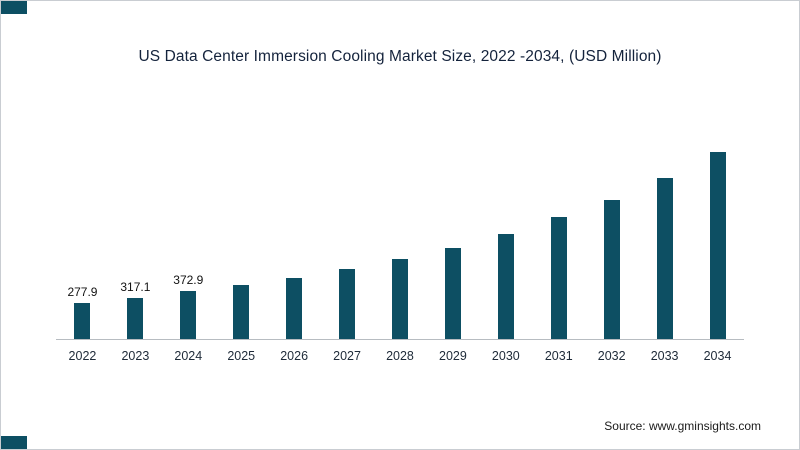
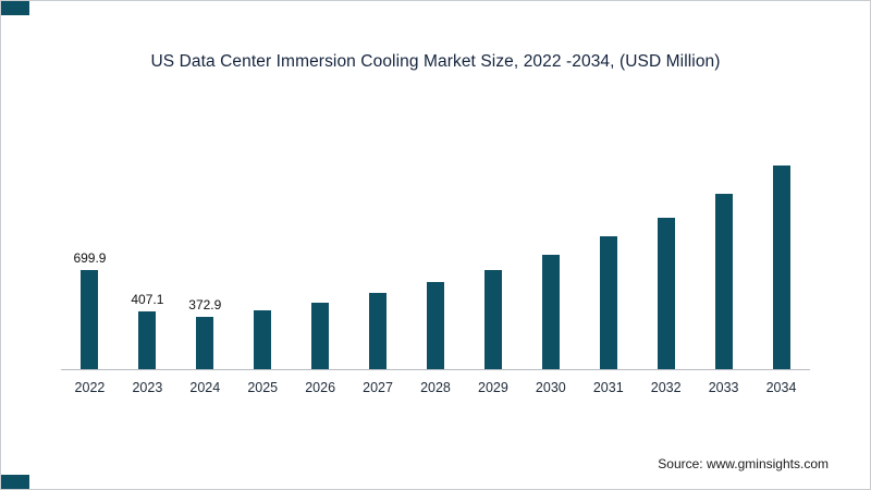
2022: 277.9 -> 699.9
2023: 317.1 -> 407.1
